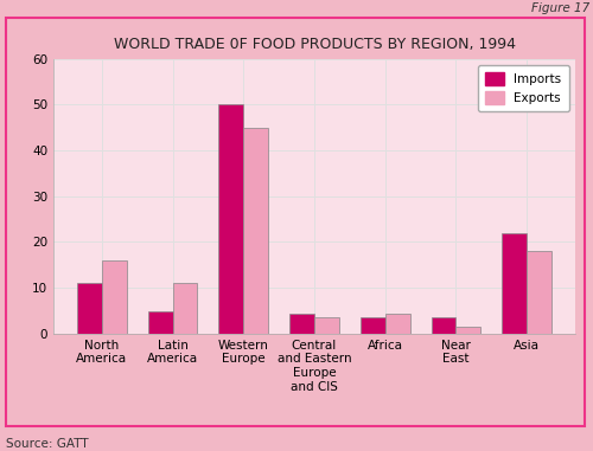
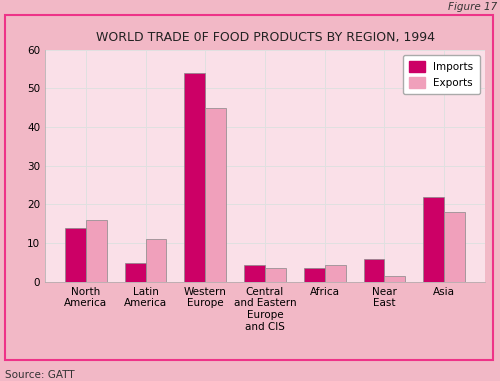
Imports/North America: 11.0 -> 14.0
Imports/Western Europe: 50.0 -> 54.0
Imports/Near East: 3.5 -> 6.0
